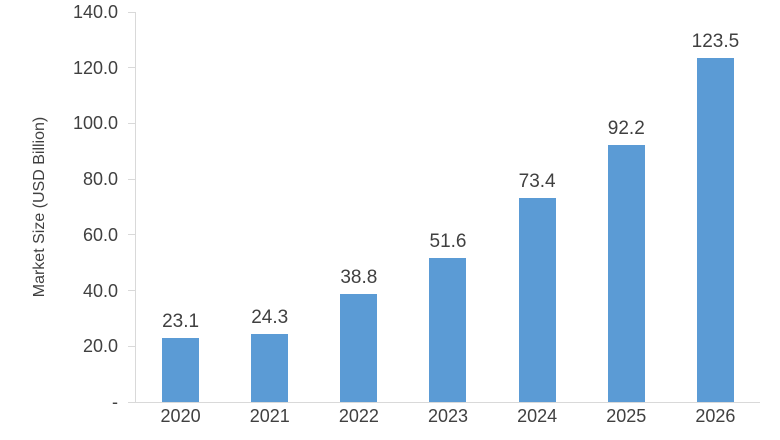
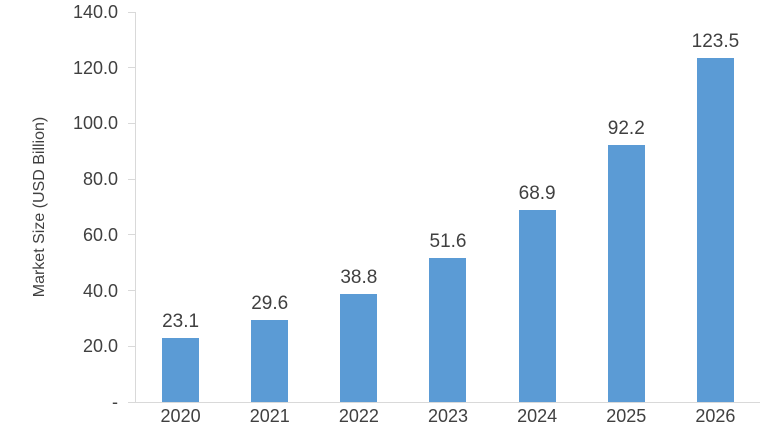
2021: 24.3 -> 29.6
2024: 73.4 -> 68.9
